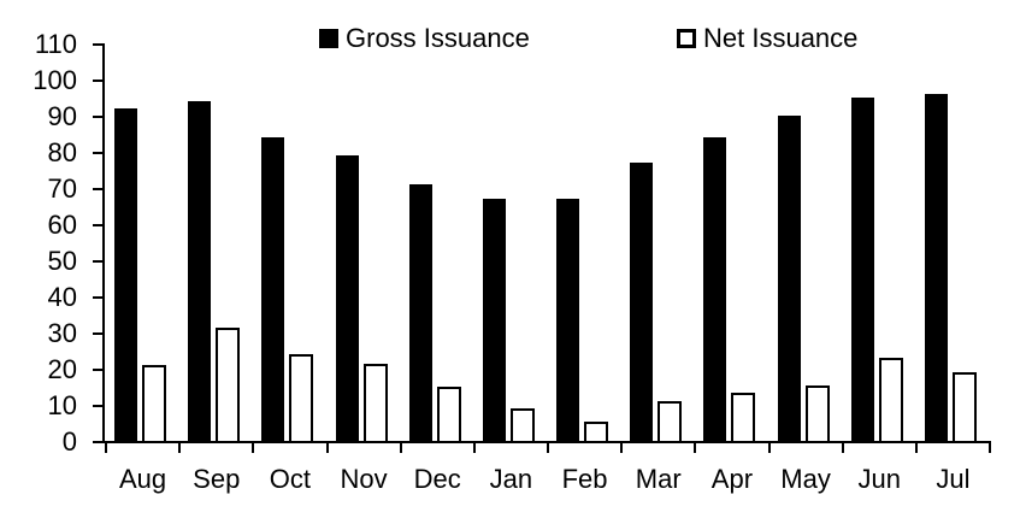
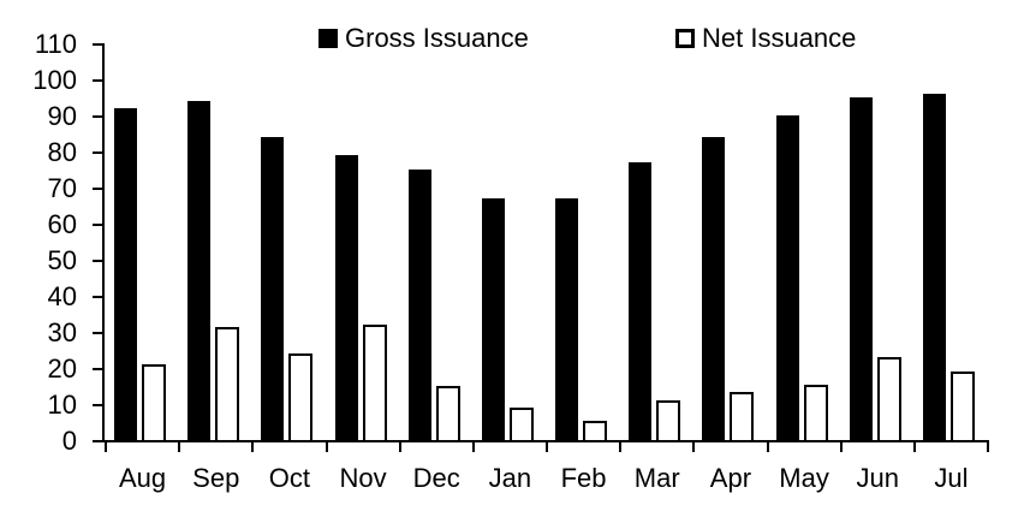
Net Issuance/Nov: 22 -> 32
Gross Issuance/Dec: 71 -> 75
